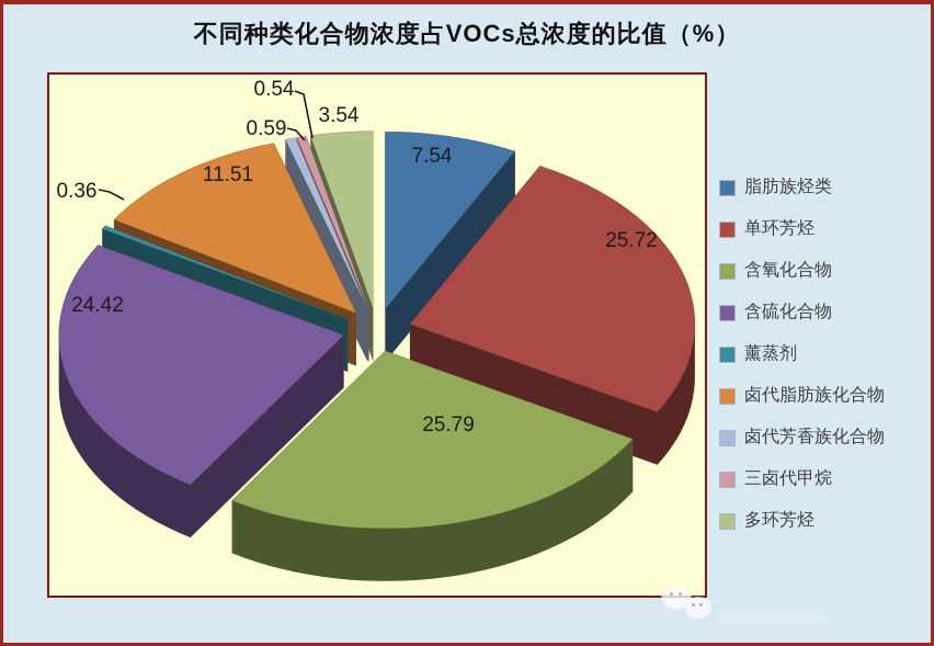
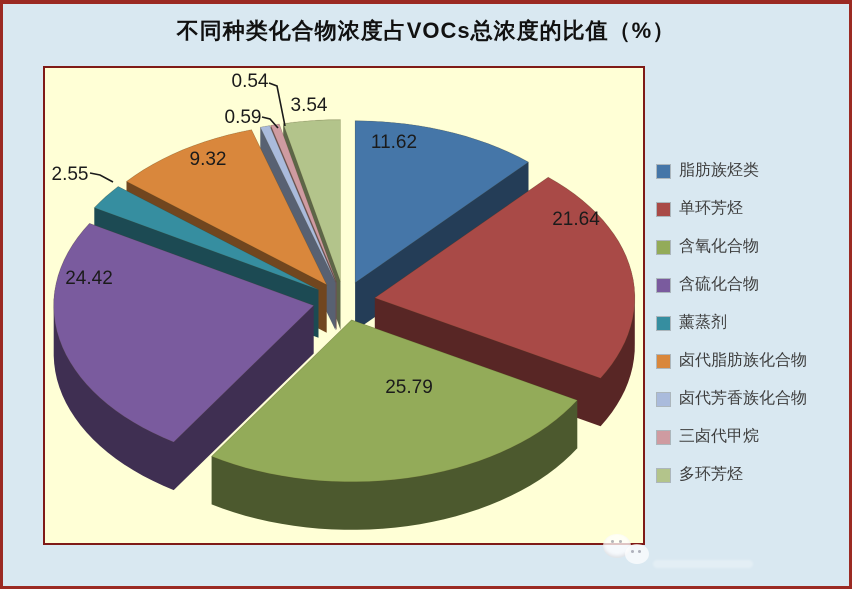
脂肪族烃类: 7.54 -> 11.62
单环芳烃: 25.72 -> 21.64
薰蒸剂: 0.36 -> 2.55
卤代脂肪族化合物: 11.51 -> 9.32
